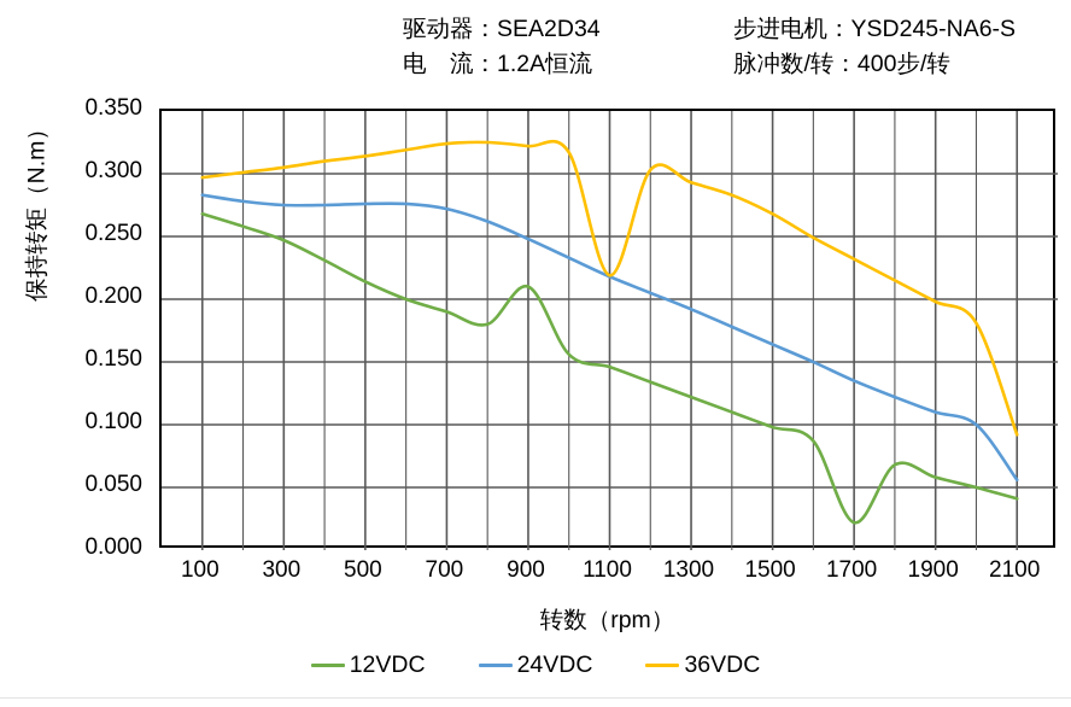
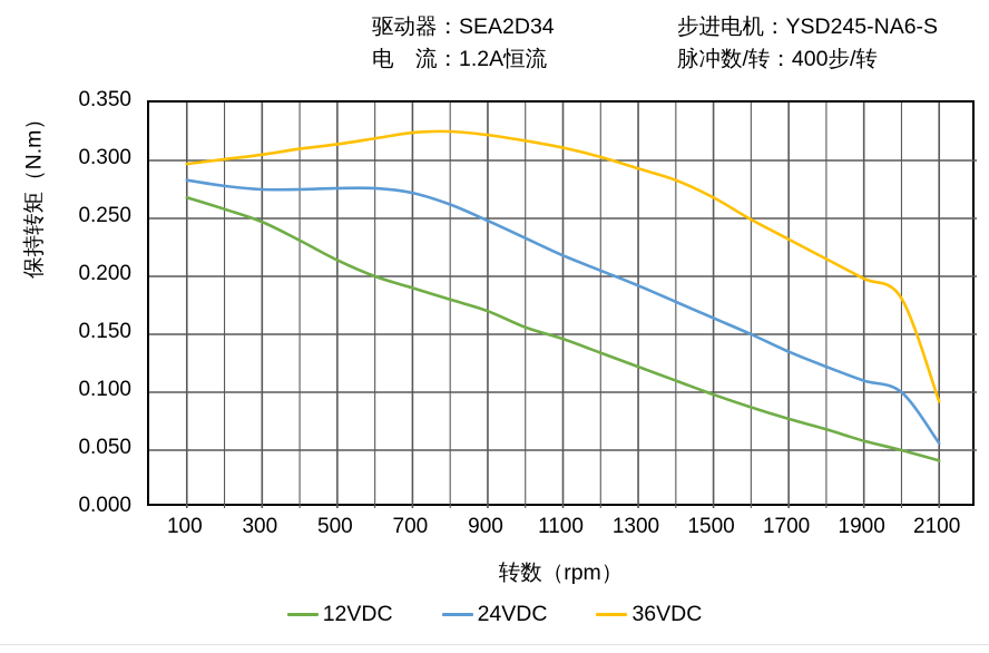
12VDC/900: 0.210 -> 0.170
36VDC/1100: 0.219 -> 0.311
12VDC/1700: 0.022 -> 0.077
